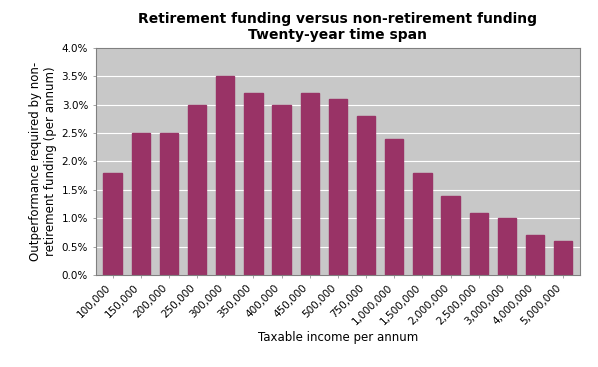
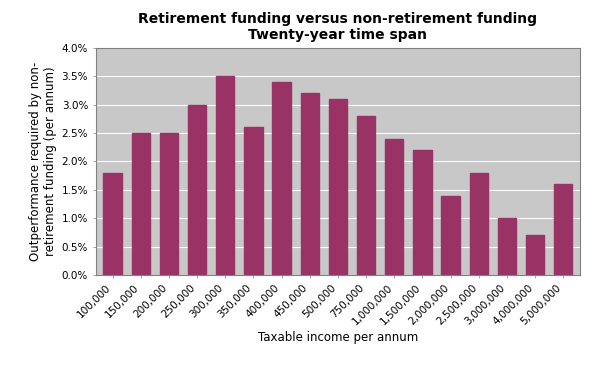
350,000: 3.2% -> 2.6%
400,000: 3.0% -> 3.4%
1,500,000: 1.8% -> 2.2%
2,500,000: 1.1% -> 1.8%
5,000,000: 0.6% -> 1.6%
